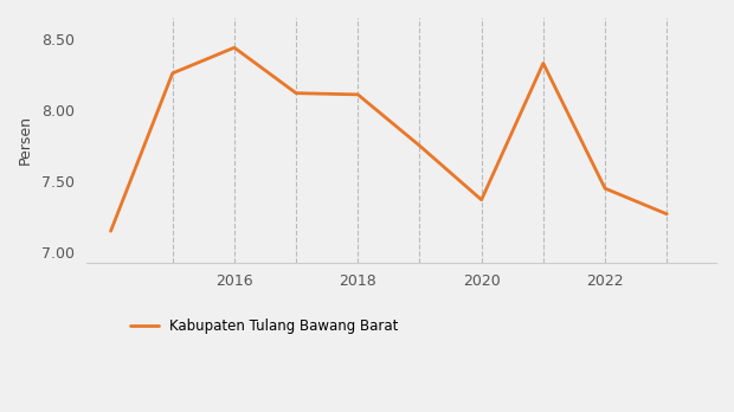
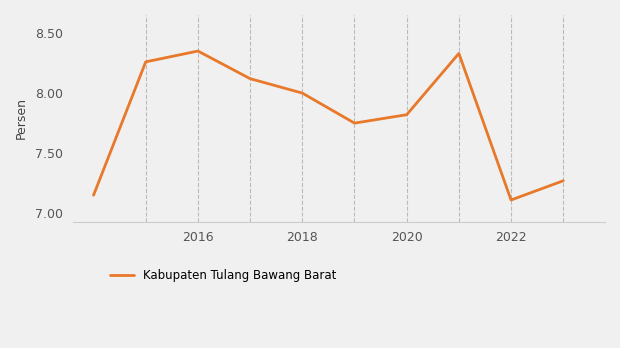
2016: 8.44 -> 8.35
2018: 8.11 -> 8.00
2020: 7.37 -> 7.82
2022: 7.45 -> 7.11
